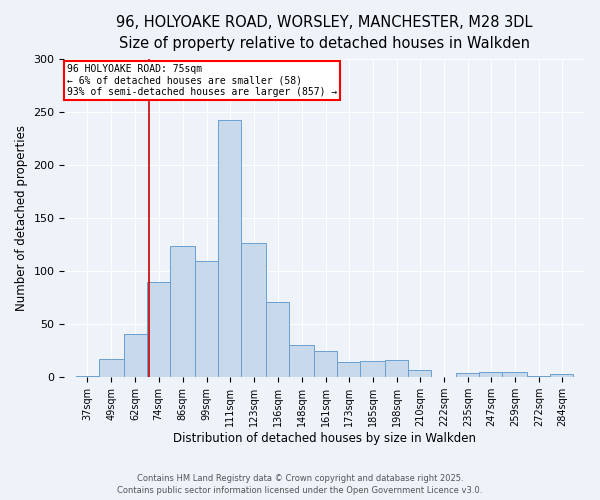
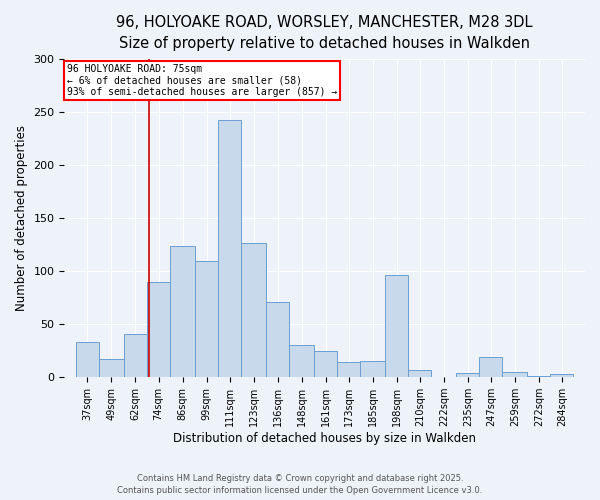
37sqm: 1 -> 33
198sqm: 16 -> 96
247sqm: 5 -> 19
